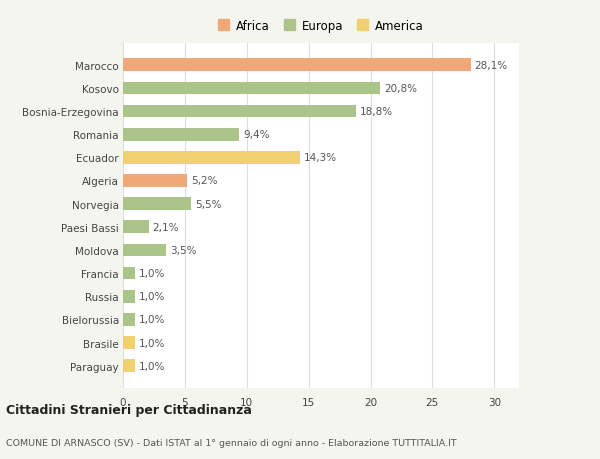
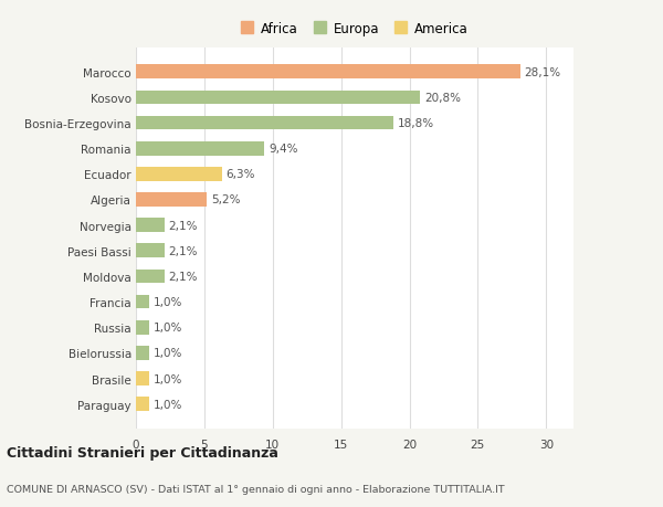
Ecuador: 14,3% -> 6,3%
Norvegia: 5,5% -> 2,1%
Moldova: 3,5% -> 2,1%
